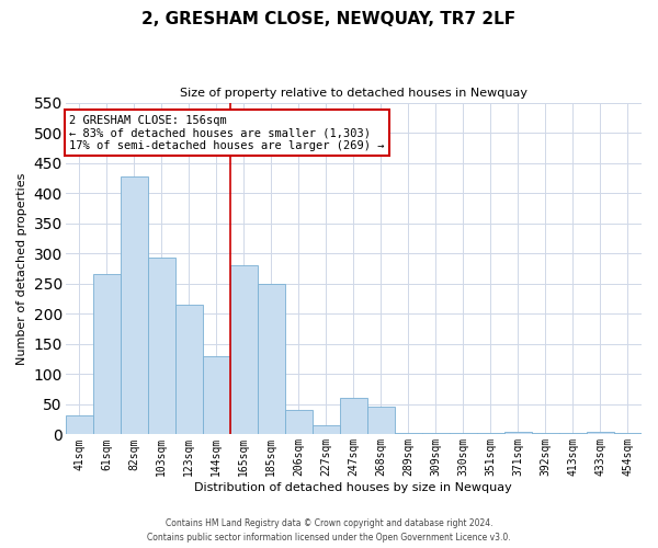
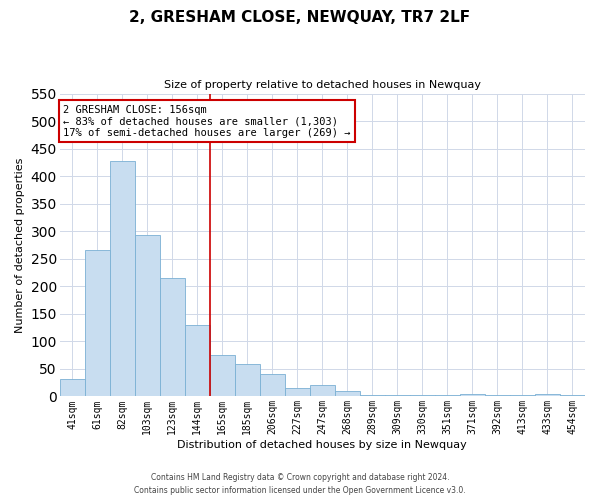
165sqm: 280 -> 76
185sqm: 250 -> 59
247sqm: 60 -> 20
268sqm: 46 -> 10
